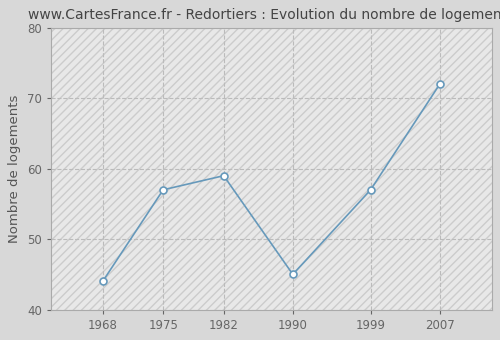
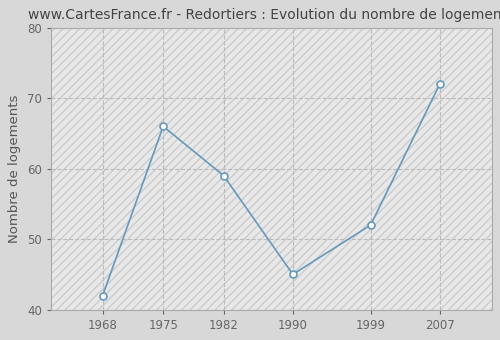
1968: 44 -> 42
1975: 57 -> 66
1999: 57 -> 52
